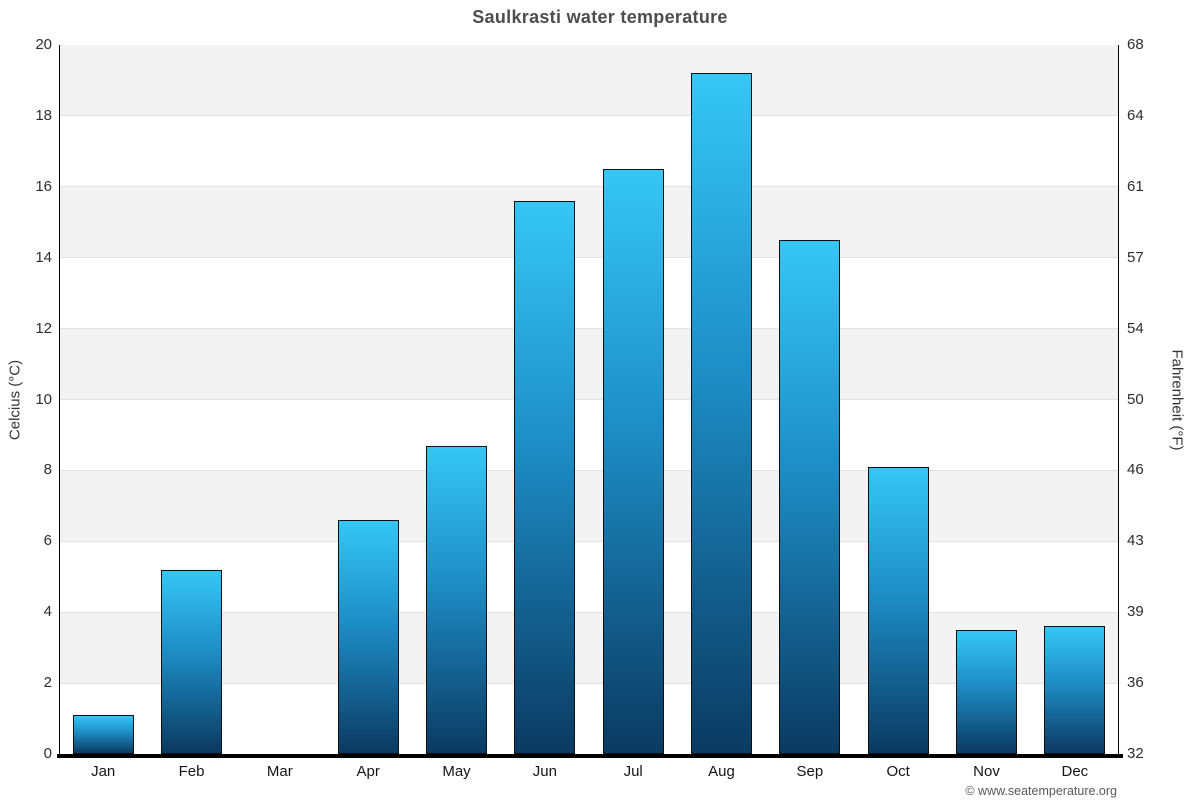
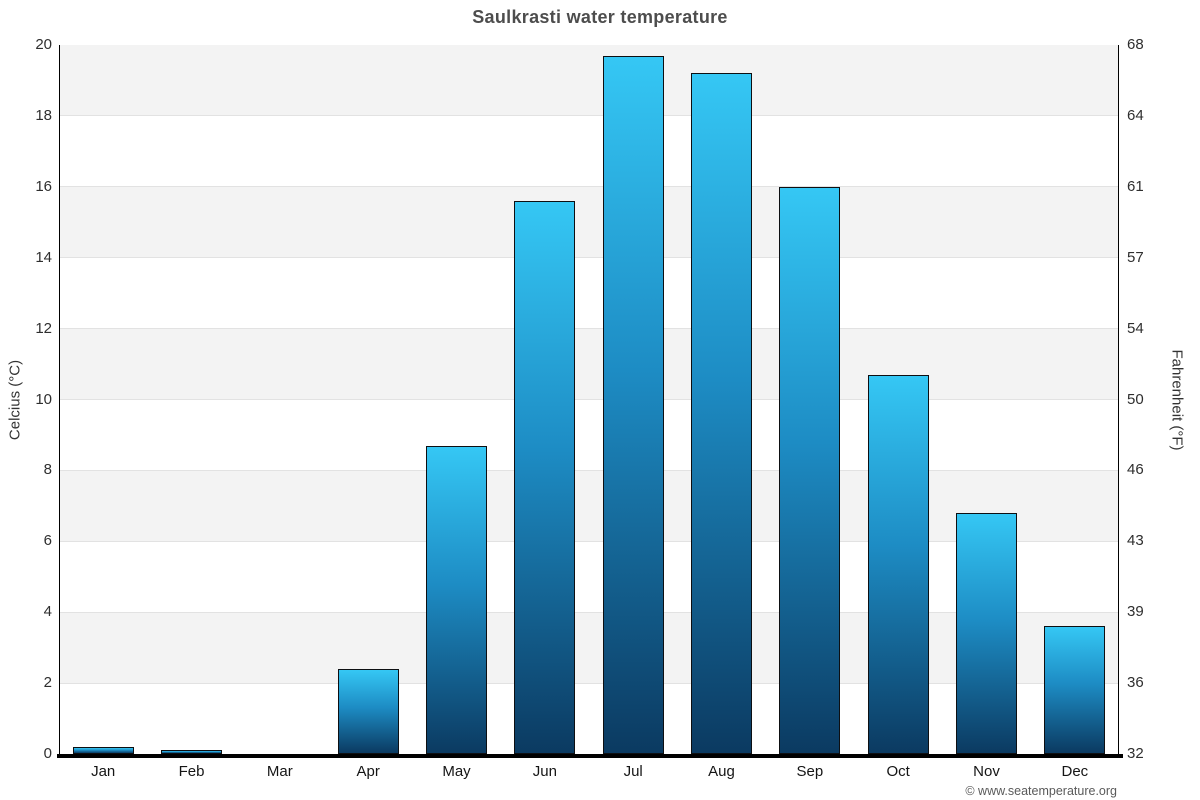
Jan: 1.1 -> 0.2
Feb: 5.2 -> 0.1
Apr: 6.6 -> 2.4
Jul: 16.5 -> 19.7
Sep: 14.5 -> 16.0
Oct: 8.1 -> 10.7
Nov: 3.5 -> 6.8
